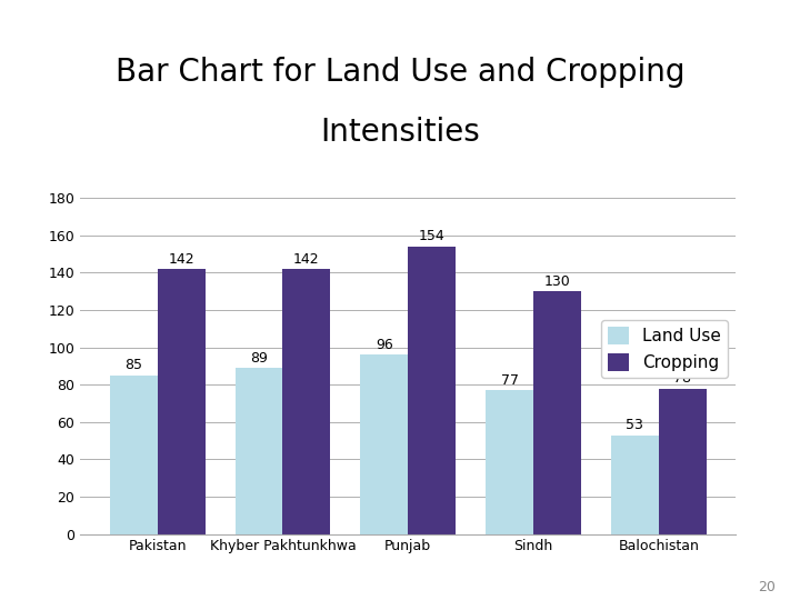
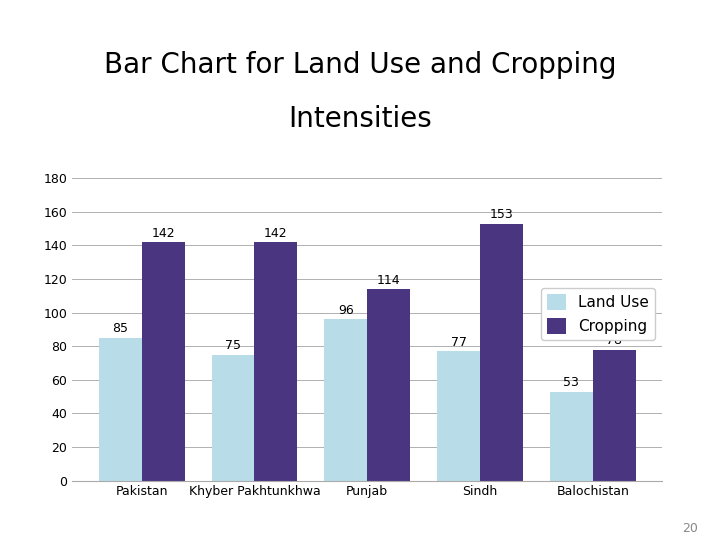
Land Use/Khyber Pakhtunkhwa: 89 -> 75
Cropping/Punjab: 154 -> 114
Cropping/Sindh: 130 -> 153
